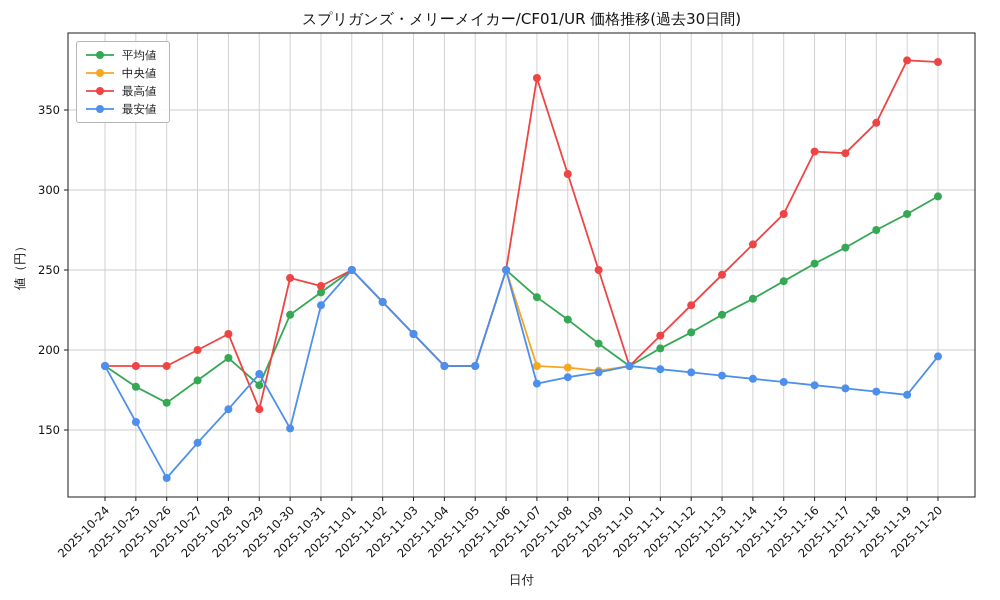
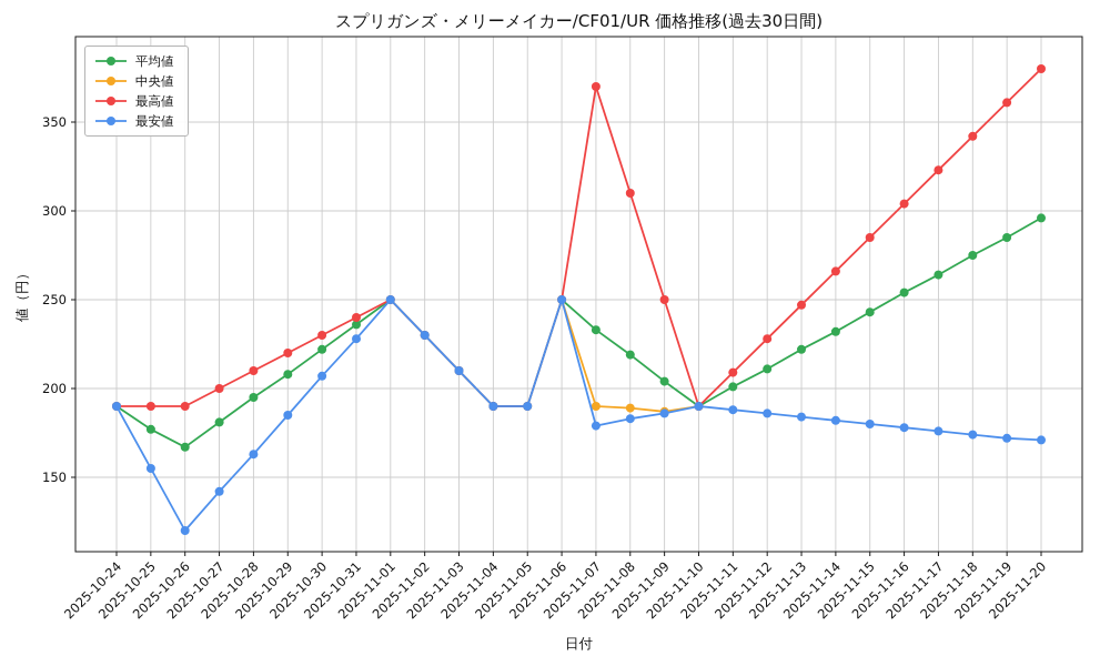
平均値/2025-10-29: 178 -> 208
最高値/2025-10-29: 163 -> 220
最高値/2025-10-30: 245 -> 230
最安値/2025-10-30: 151 -> 207
最高値/2025-11-16: 324 -> 304
最高値/2025-11-19: 381 -> 361
最安値/2025-11-20: 196 -> 171
